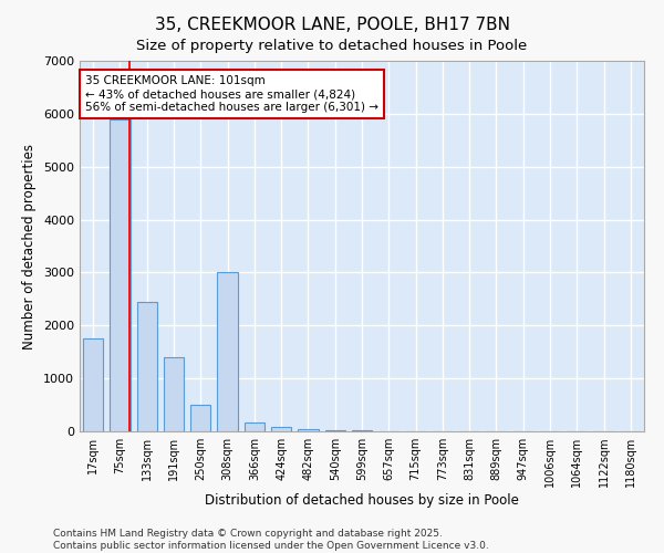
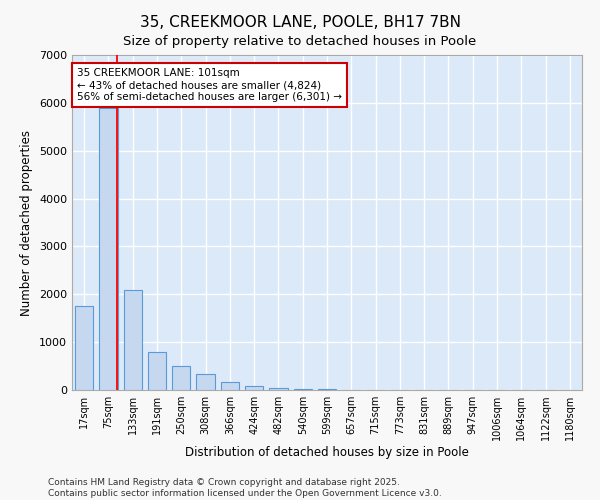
133sqm: 2450 -> 2100
191sqm: 1400 -> 800
308sqm: 3000 -> 330
